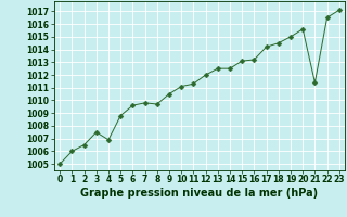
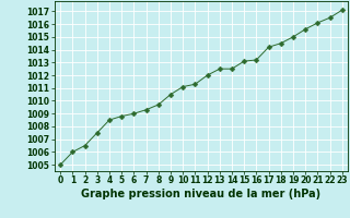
4: 1006.9 -> 1008.5
6: 1009.6 -> 1009.0
7: 1009.8 -> 1009.3
21: 1011.4 -> 1016.1
